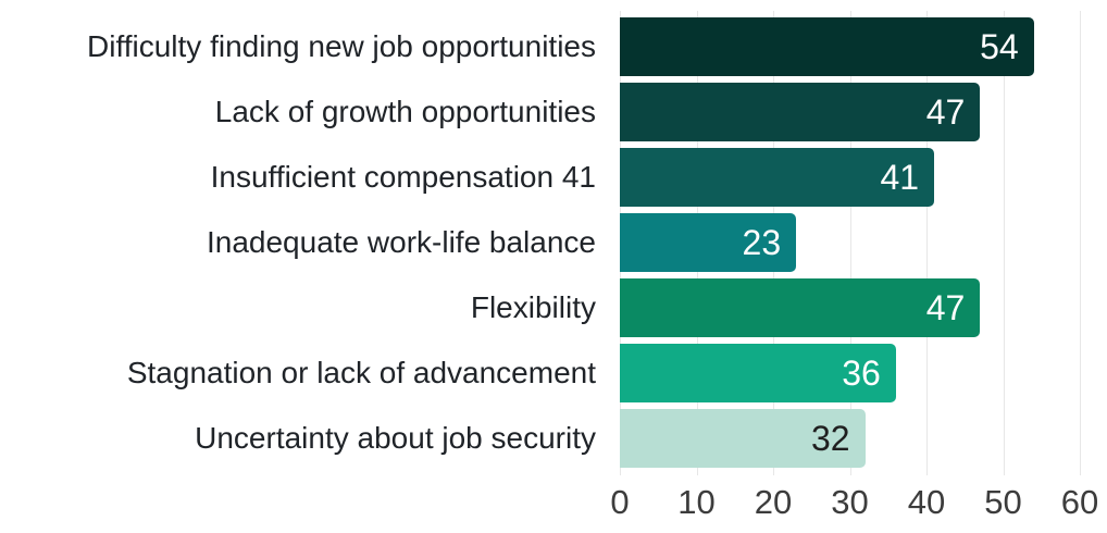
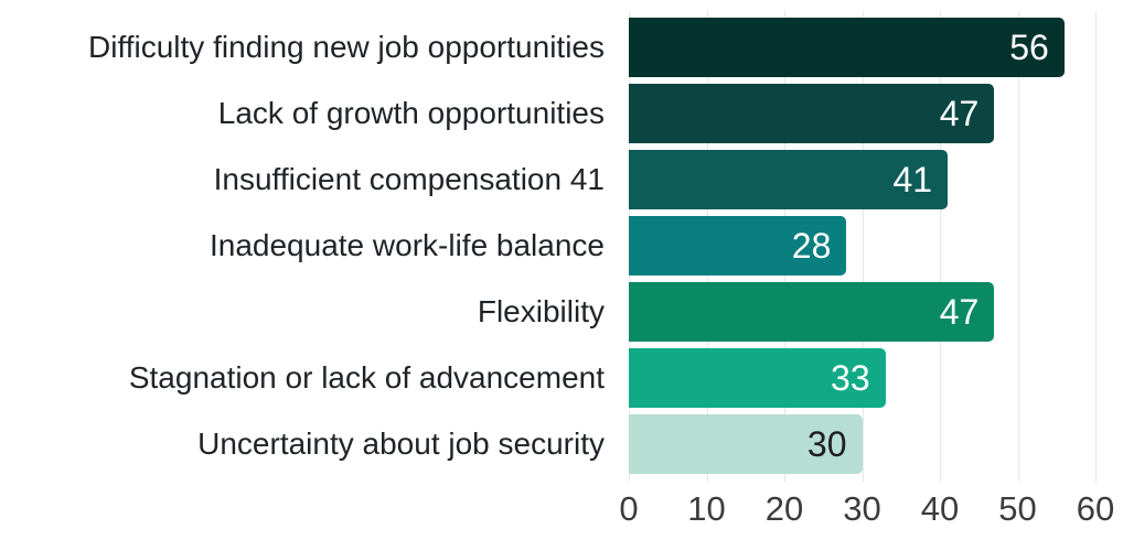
Difficulty finding new job opportunities: 54 -> 56
Inadequate work-life balance: 23 -> 28
Stagnation or lack of advancement: 36 -> 33
Uncertainty about job security: 32 -> 30
